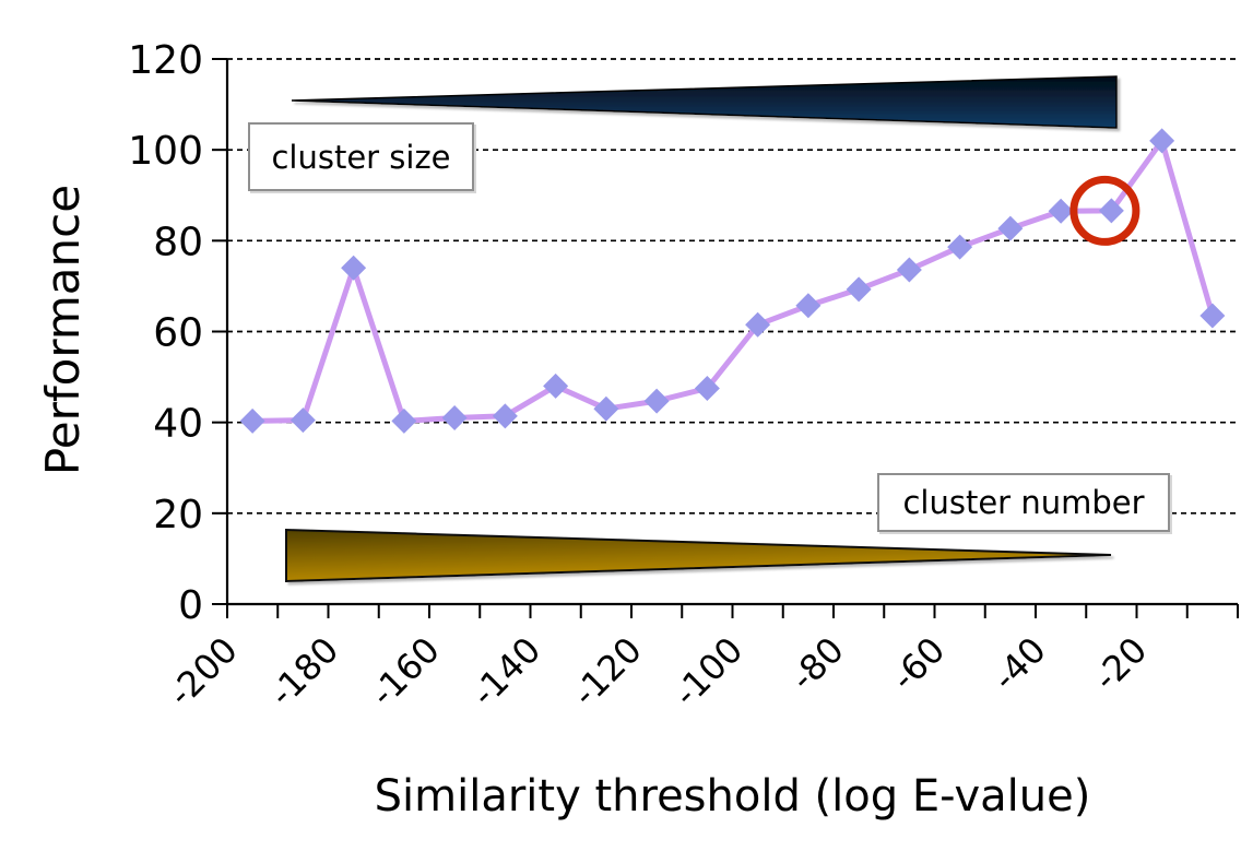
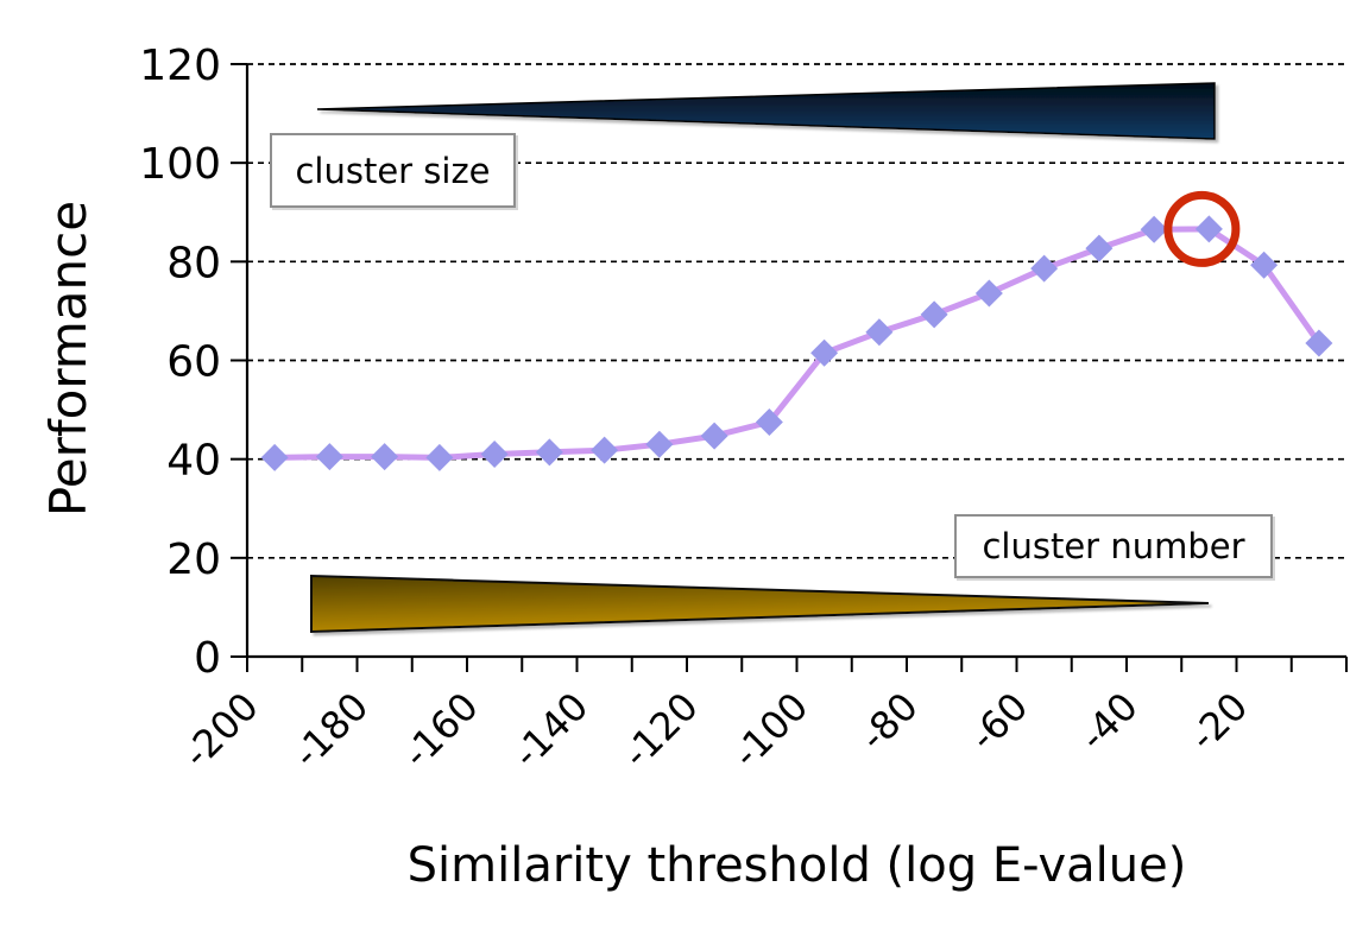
-180: 74 -> 40
-140: 48 -> 42
-20: 102 -> 79
